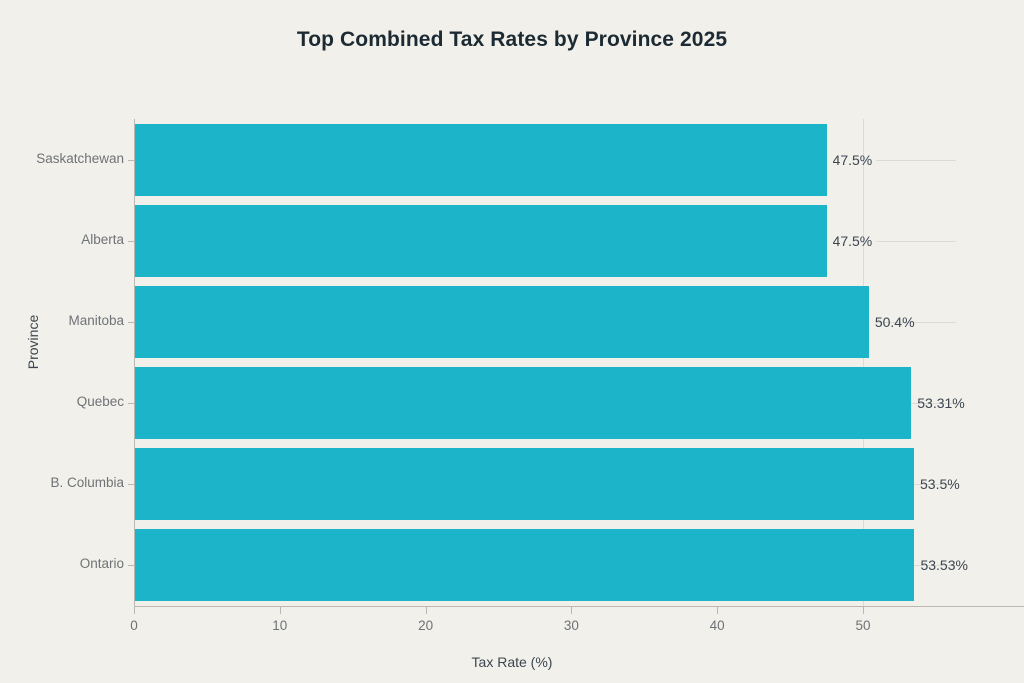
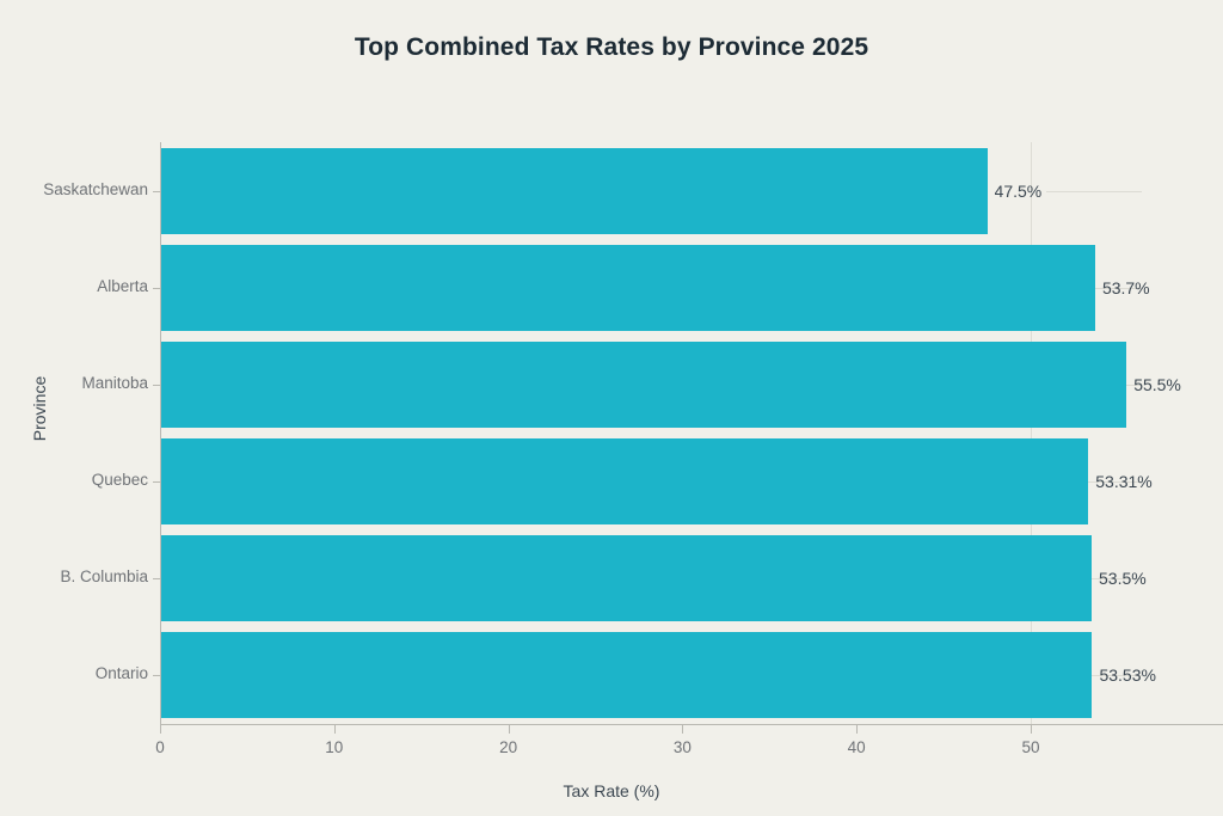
Alberta: 47.5% -> 53.7%
Manitoba: 50.4% -> 55.5%
